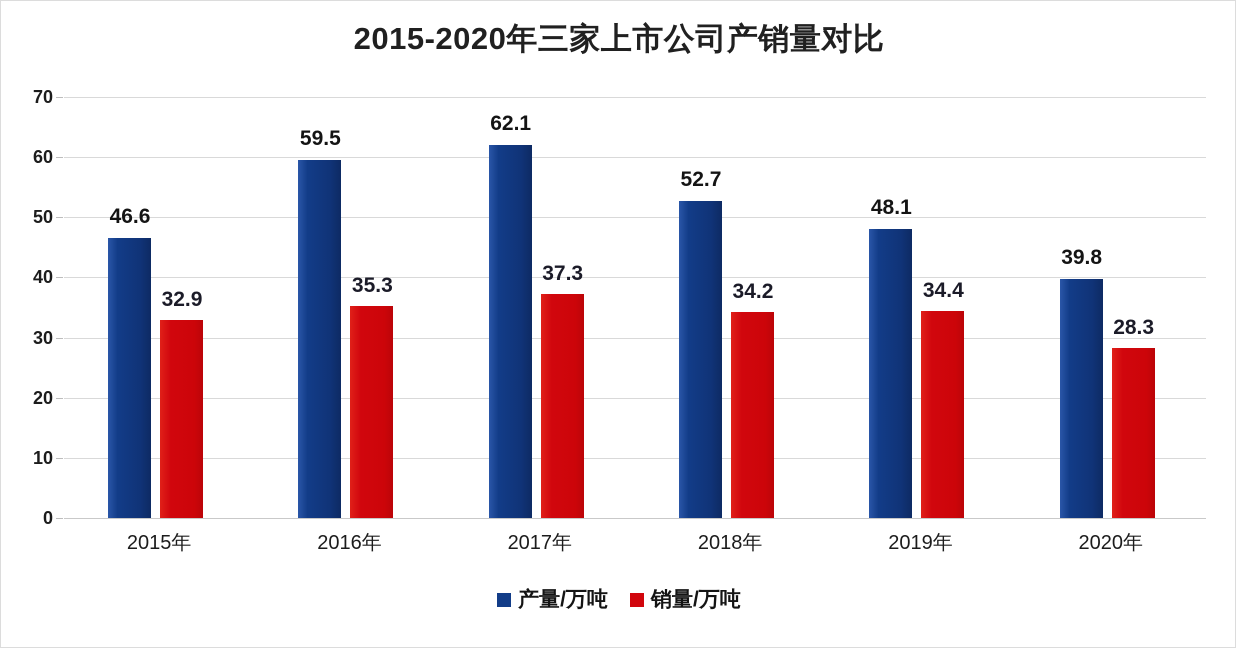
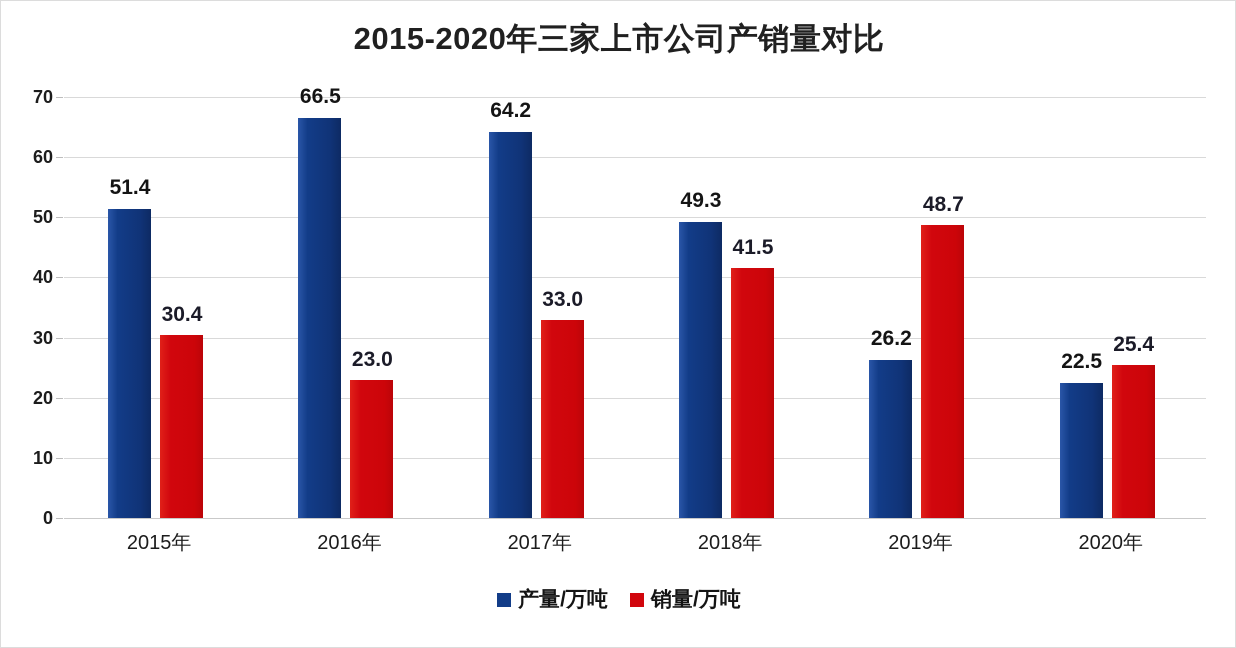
产量/万吨/2015年: 46.6 -> 51.4
销量/万吨/2015年: 32.9 -> 30.4
产量/万吨/2016年: 59.5 -> 66.5
销量/万吨/2016年: 35.3 -> 23.0
产量/万吨/2017年: 62.1 -> 64.2
销量/万吨/2017年: 37.3 -> 33.0
产量/万吨/2018年: 52.7 -> 49.3
销量/万吨/2018年: 34.2 -> 41.5
产量/万吨/2019年: 48.1 -> 26.2
销量/万吨/2019年: 34.4 -> 48.7
产量/万吨/2020年: 39.8 -> 22.5
销量/万吨/2020年: 28.3 -> 25.4
